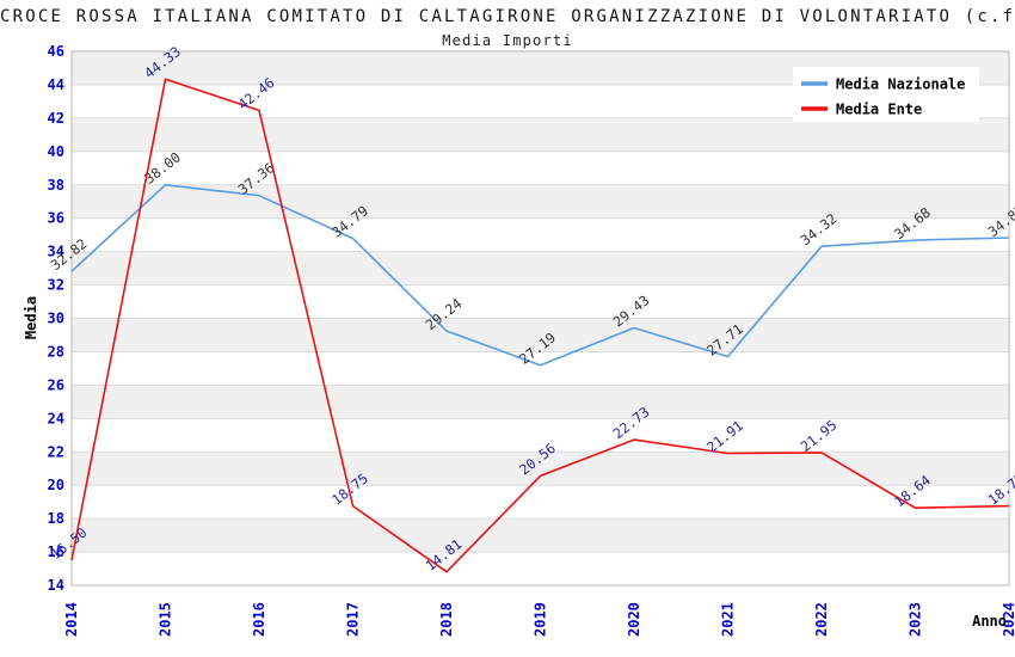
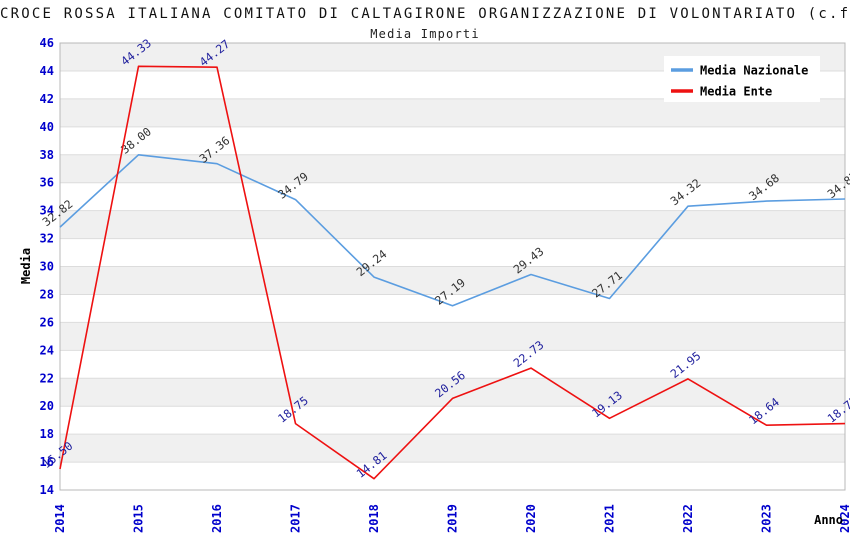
Media Ente/2016: 42.46 -> 44.27
Media Ente/2021: 21.91 -> 19.13
